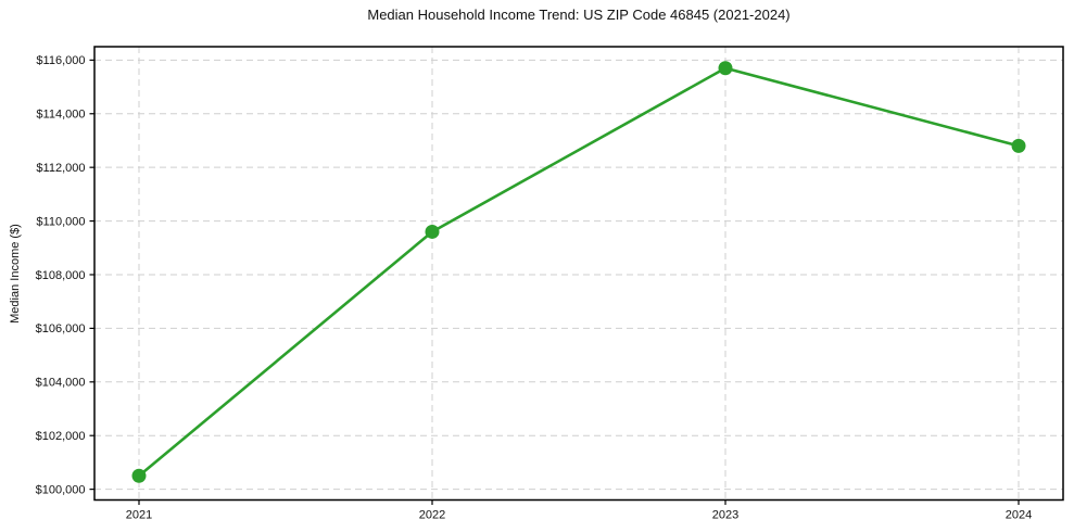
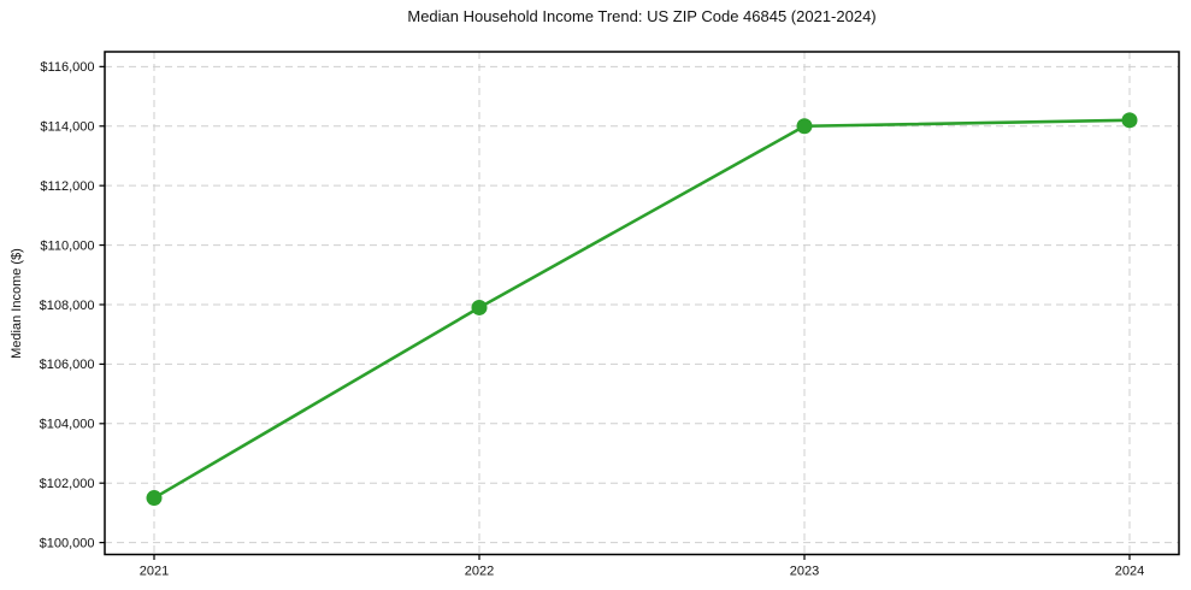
2021: $100500 -> $101500
2022: $109600 -> $107900
2023: $115700 -> $114000
2024: $112800 -> $114200
